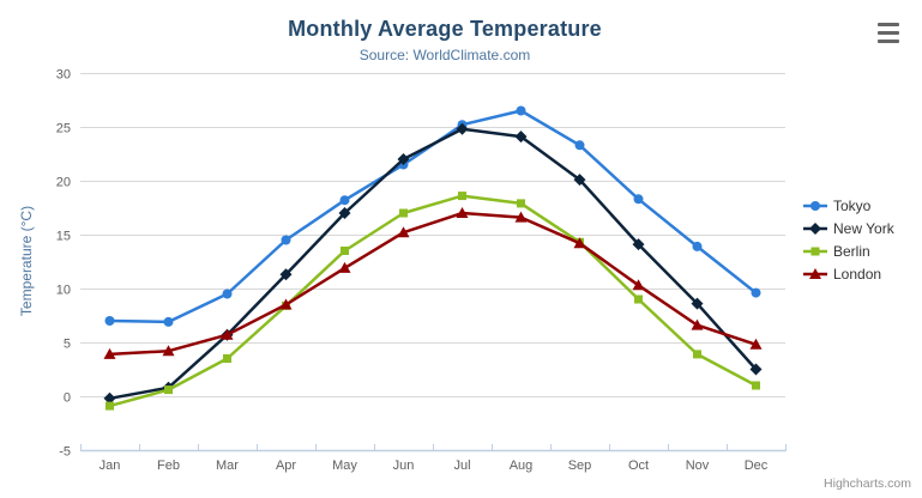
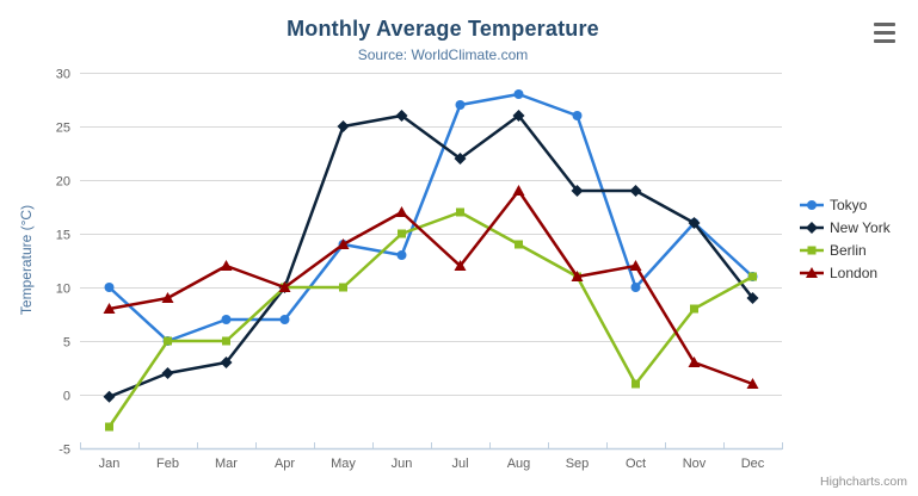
Tokyo/Jan: 7 -> 10
Berlin/Jan: -1 -> -3
London/Jan: 4 -> 8
Tokyo/Feb: 7 -> 5
New York/Feb: 1 -> 2
Berlin/Feb: 1 -> 5
London/Feb: 4 -> 9
Tokyo/Mar: 10 -> 7
New York/Mar: 6 -> 3
Berlin/Mar: 4 -> 5
London/Mar: 6 -> 12
Tokyo/Apr: 14 -> 7
New York/Apr: 11 -> 10
Berlin/Apr: 8 -> 10
London/Apr: 8 -> 10
Tokyo/May: 18 -> 14
New York/May: 17 -> 25
Berlin/May: 14 -> 10
London/May: 12 -> 14
Tokyo/Jun: 22 -> 13
New York/Jun: 22 -> 26
Berlin/Jun: 17 -> 15
London/Jun: 15 -> 17
Tokyo/Jul: 25 -> 27
New York/Jul: 25 -> 22
Berlin/Jul: 19 -> 17
London/Jul: 17 -> 12
Tokyo/Aug: 26 -> 28
New York/Aug: 24 -> 26
Berlin/Aug: 18 -> 14
London/Aug: 17 -> 19
Tokyo/Sep: 23 -> 26
New York/Sep: 20 -> 19
Berlin/Sep: 14 -> 11
London/Sep: 14 -> 11
Tokyo/Oct: 18 -> 10
New York/Oct: 14 -> 19
Berlin/Oct: 9 -> 1
London/Oct: 10 -> 12
Tokyo/Nov: 14 -> 16
New York/Nov: 9 -> 16
Berlin/Nov: 4 -> 8
London/Nov: 7 -> 3
Tokyo/Dec: 10 -> 11
New York/Dec: 2 -> 9
Berlin/Dec: 1 -> 11
London/Dec: 5 -> 1
